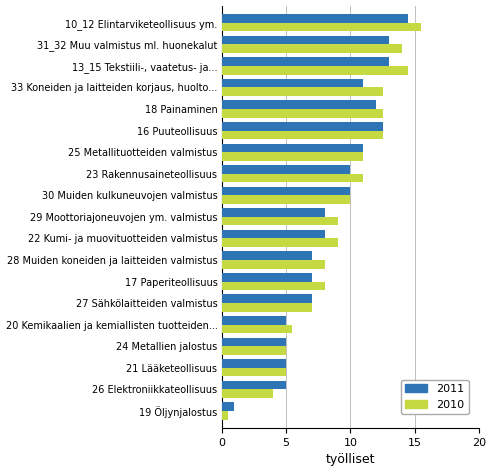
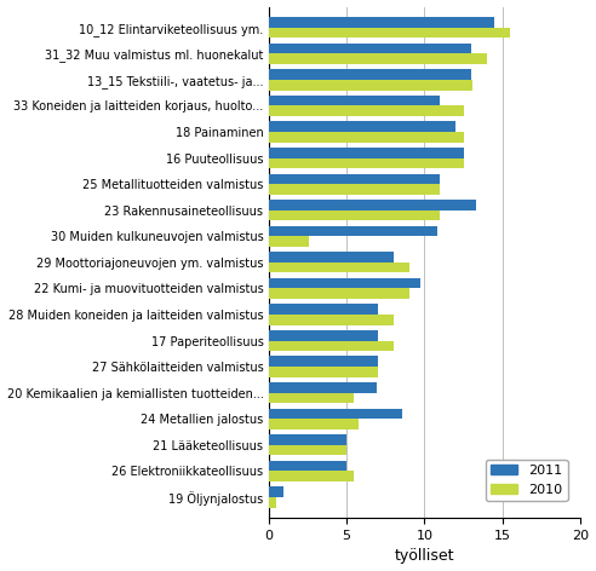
2010/13_15 Tekstiili-, vaatetus- ja...: 14.5 -> 13.1
2011/23 Rakennusaineteollisuus: 10.0 -> 13.3
2011/30 Muiden kulkuneuvojen valmistus: 10.0 -> 10.8
2010/30 Muiden kulkuneuvojen valmistus: 10.0 -> 2.6
2011/22 Kumi- ja muovituotteiden valmistus: 8.0 -> 9.7
2011/20 Kemikaalien ja kemiallisten tuotteiden...: 5.0 -> 6.9
2011/24 Metallien jalostus: 5.0 -> 8.6
2010/24 Metallien jalostus: 5.0 -> 5.8
2010/26 Elektroniikkateollisuus: 4.0 -> 5.5
